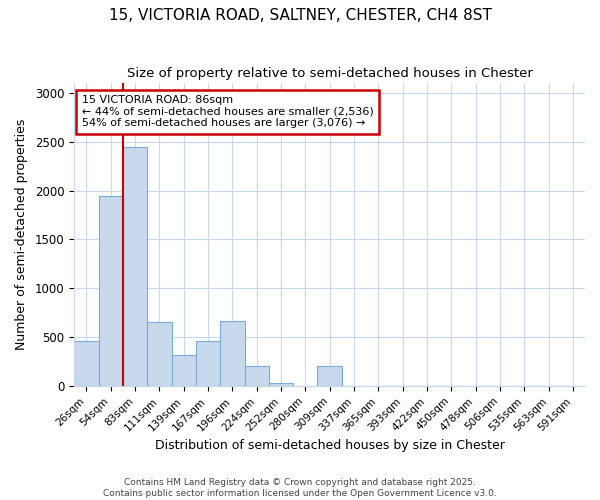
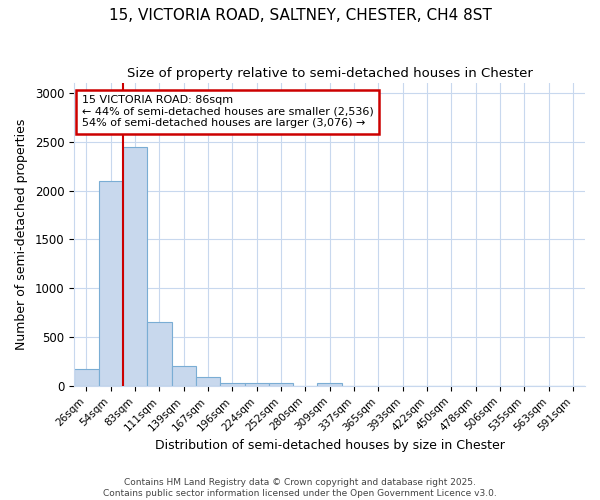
26sqm: 460 -> 180
54sqm: 1940 -> 2100
139sqm: 320 -> 200
167sqm: 460 -> 90
196sqm: 660 -> 40
224sqm: 200 -> 40
309sqm: 200 -> 30
